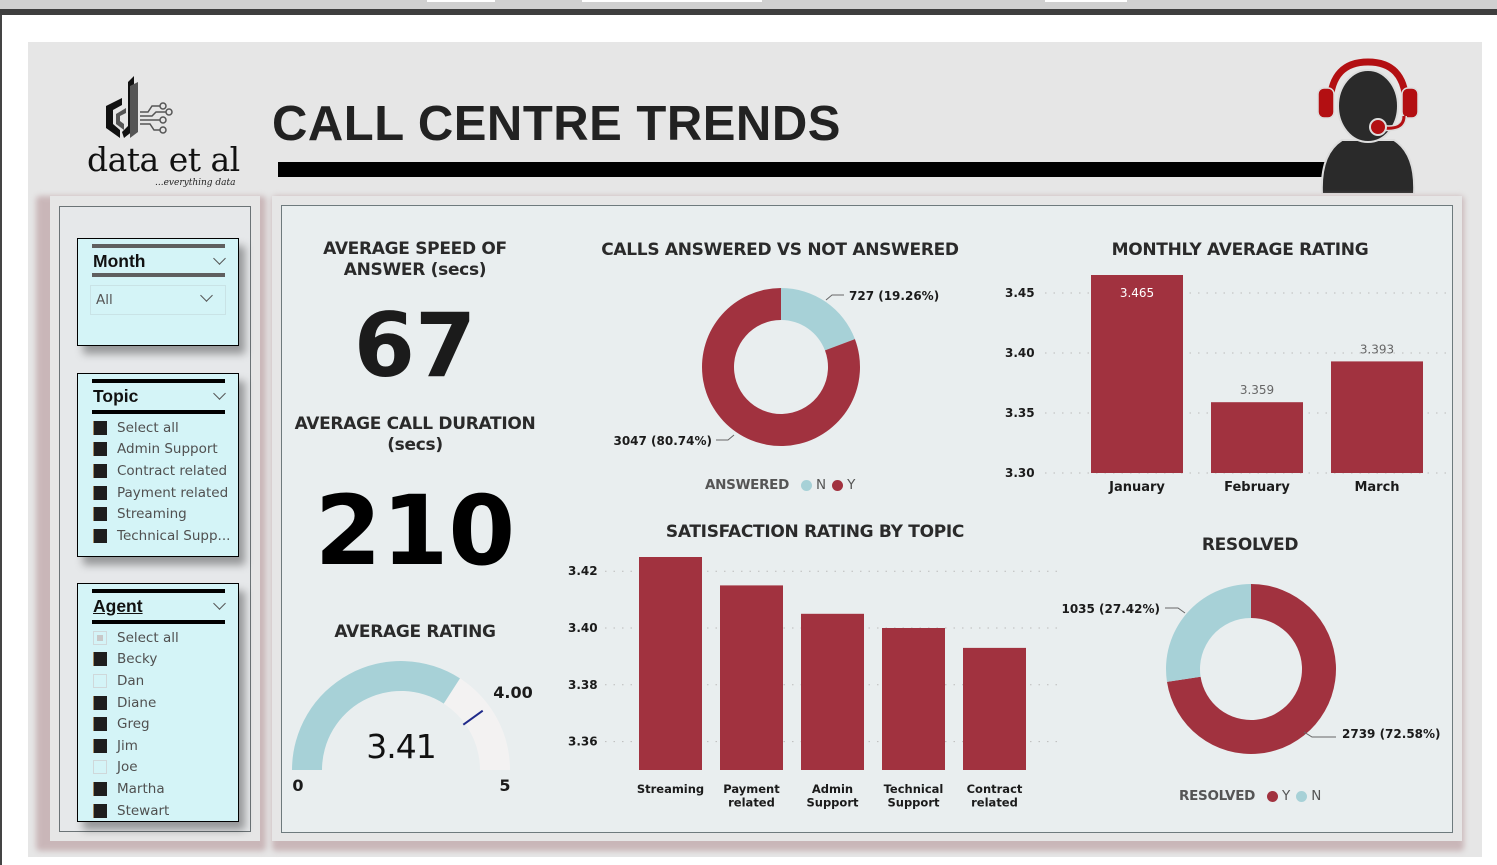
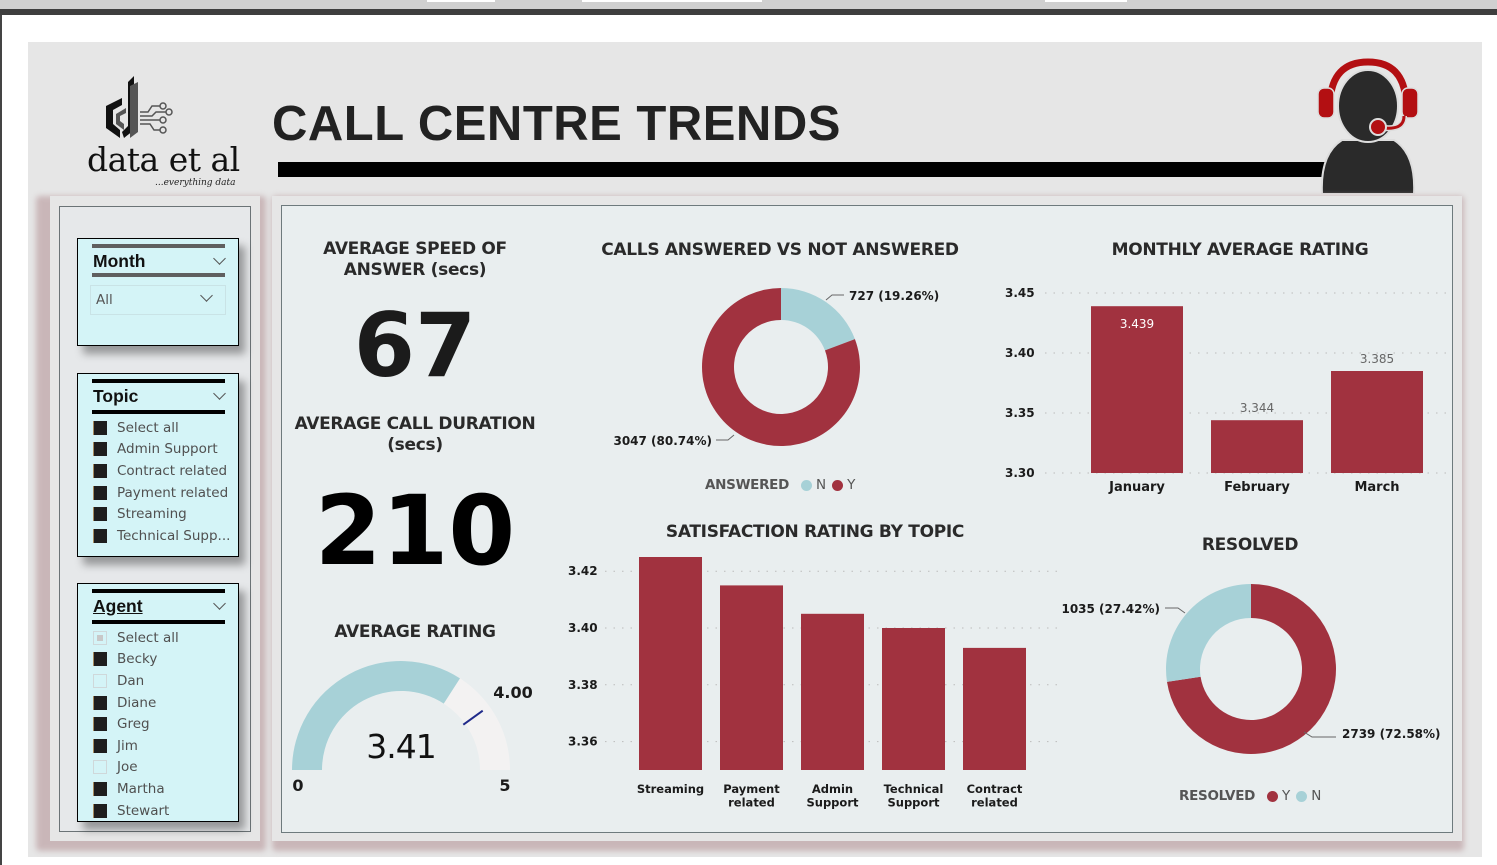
MONTHLY AVERAGE RATING/January: 3.465 -> 3.439
MONTHLY AVERAGE RATING/February: 3.359 -> 3.344
MONTHLY AVERAGE RATING/March: 3.393 -> 3.385
